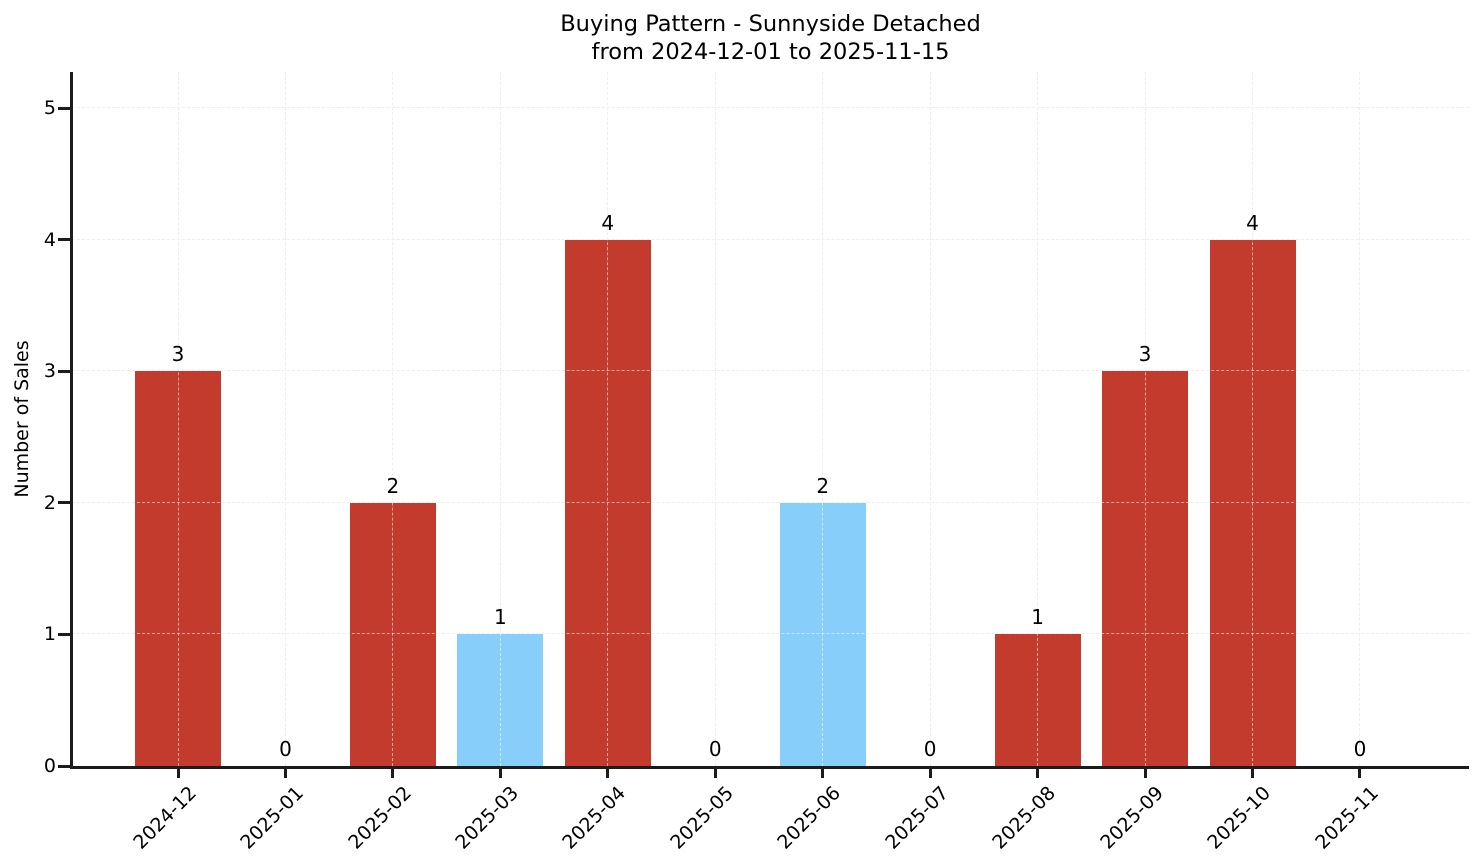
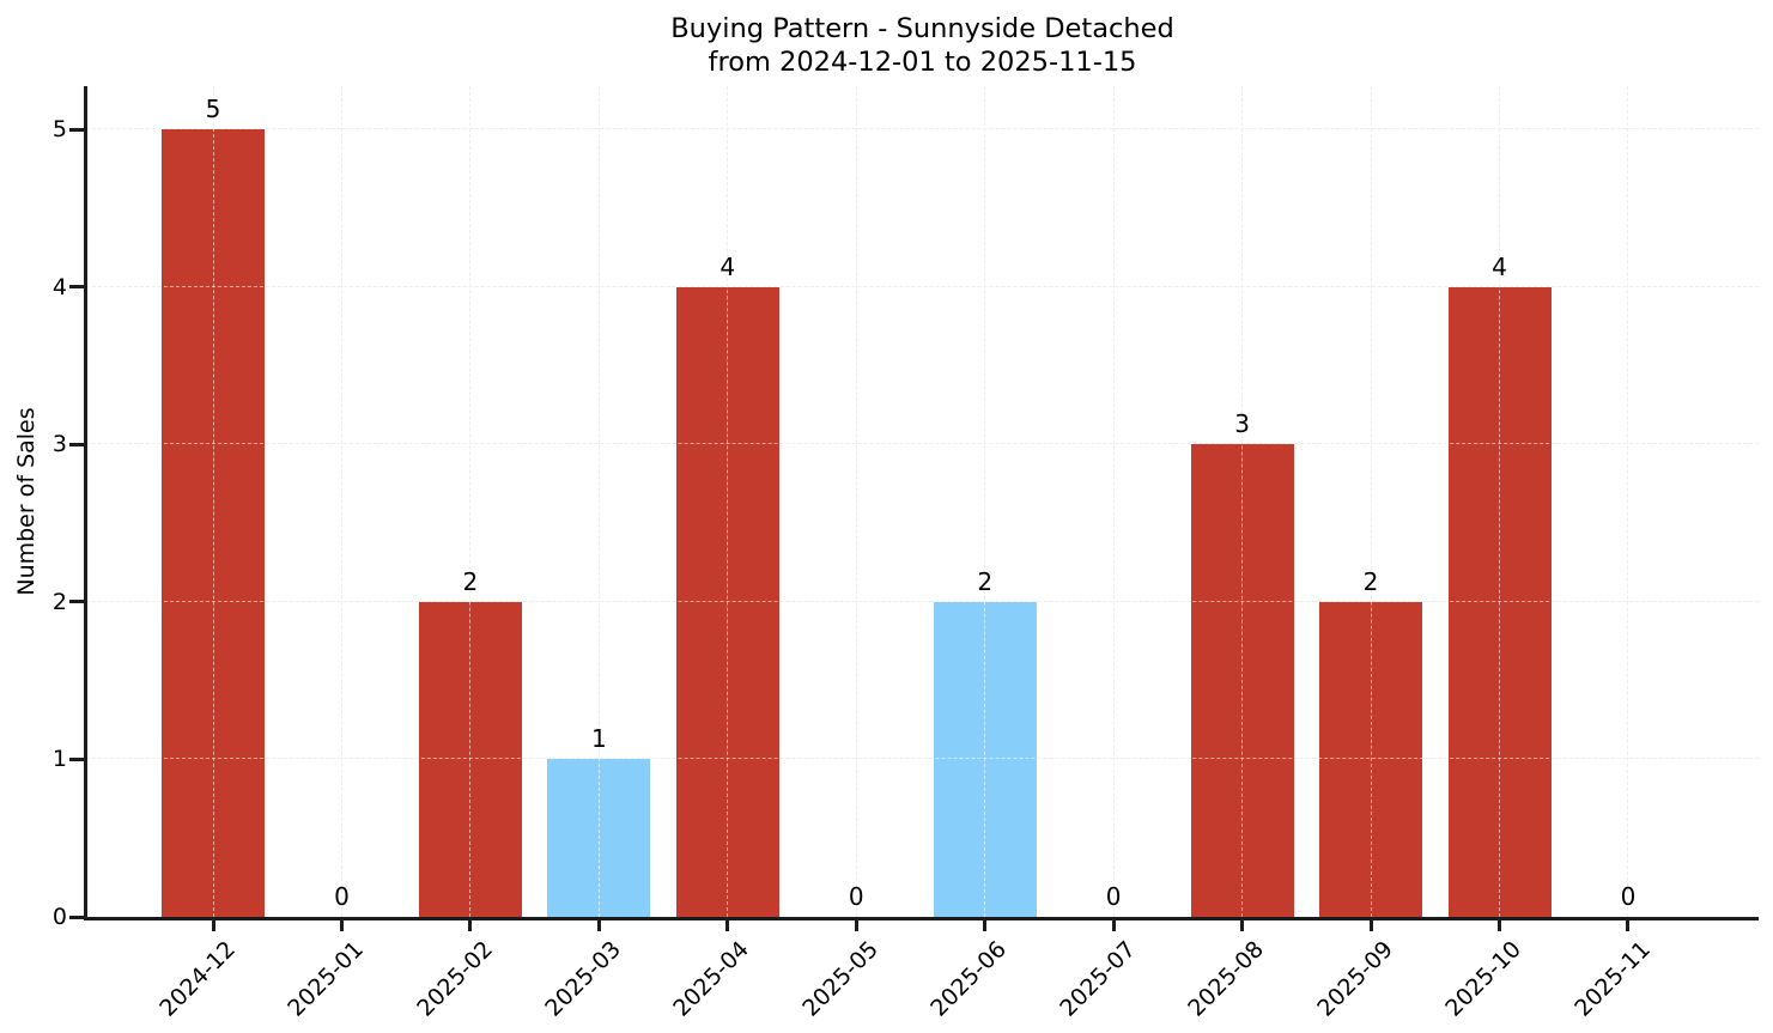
2024-12: 3 -> 5
2025-08: 1 -> 3
2025-09: 3 -> 2
